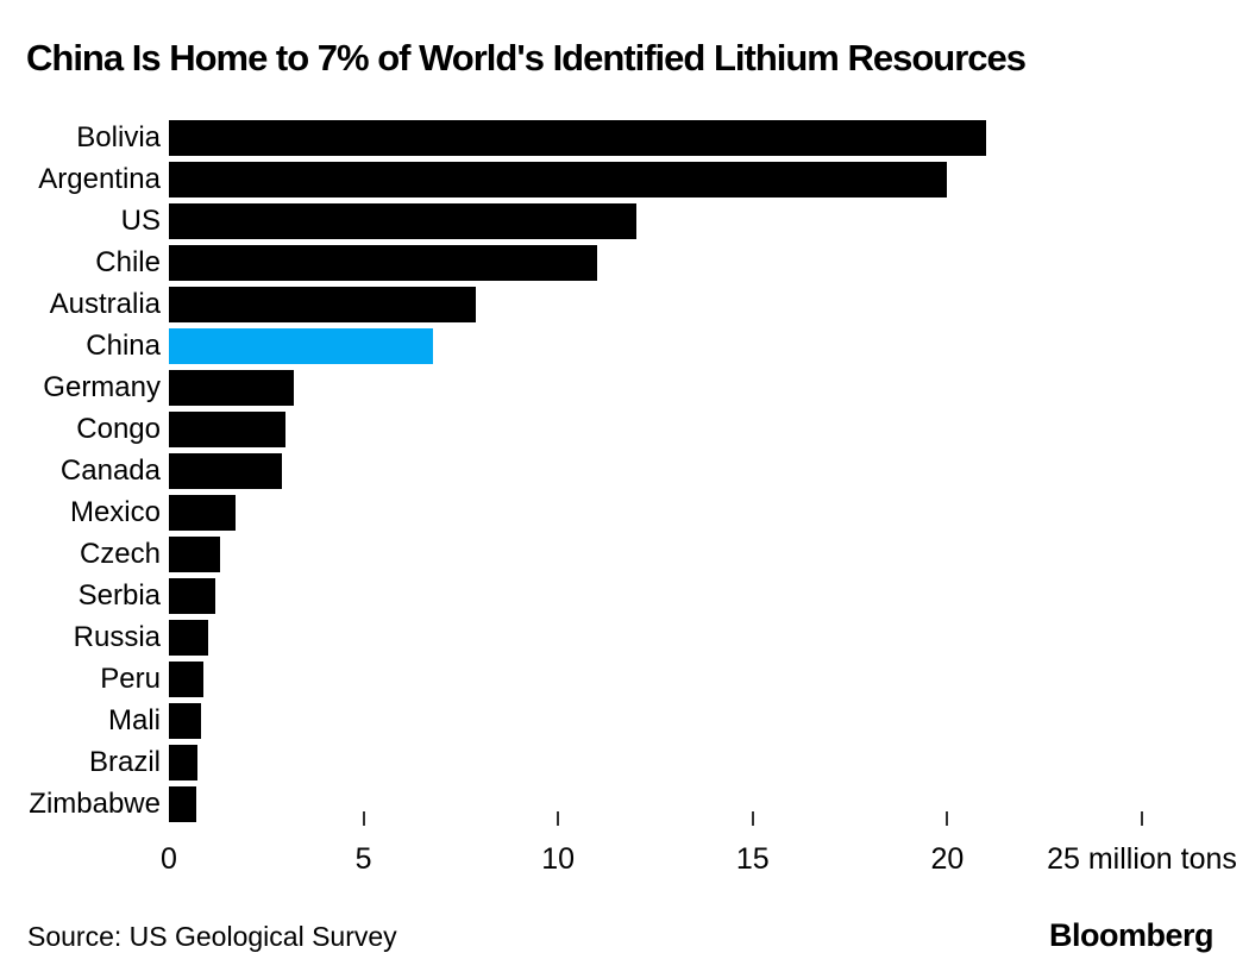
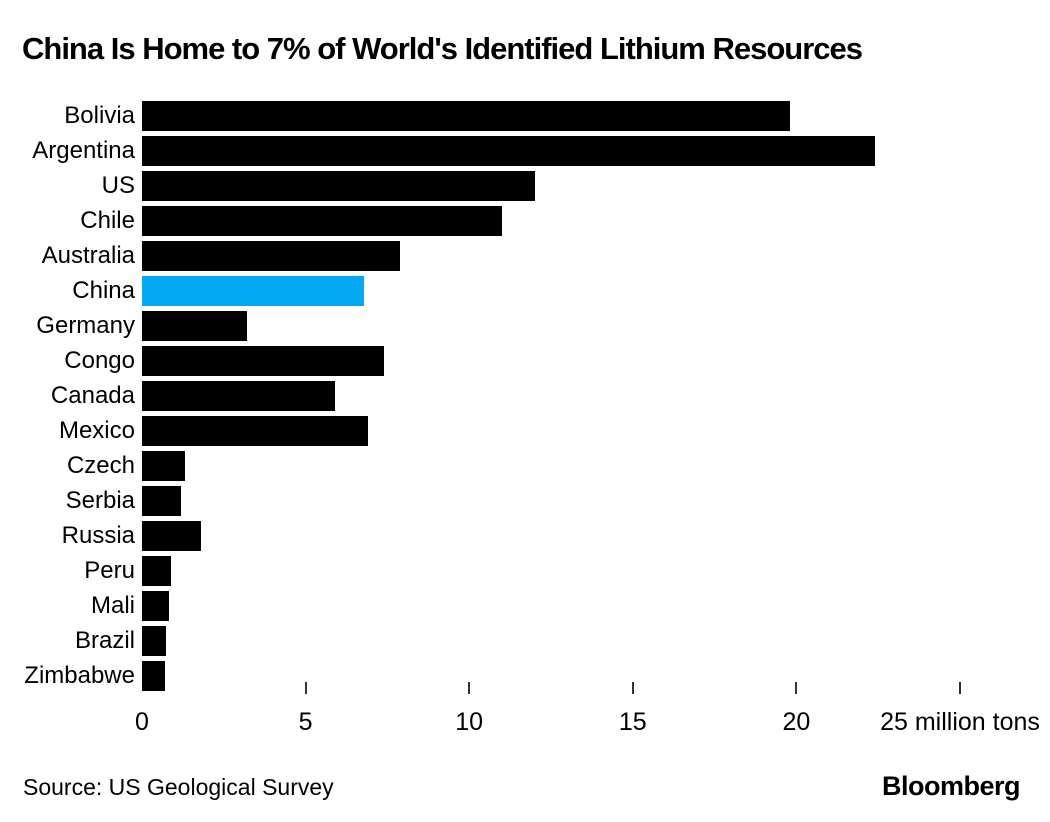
Bolivia: 21.0 -> 19.8
Argentina: 20.0 -> 22.4
Congo: 3.0 -> 7.4
Canada: 2.9 -> 5.9
Mexico: 1.7 -> 6.9
Russia: 1.0 -> 1.8
